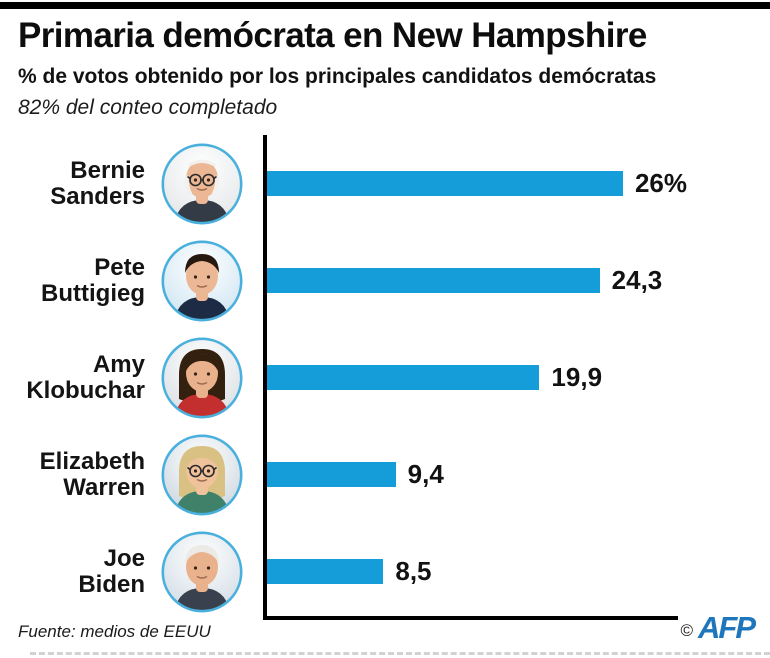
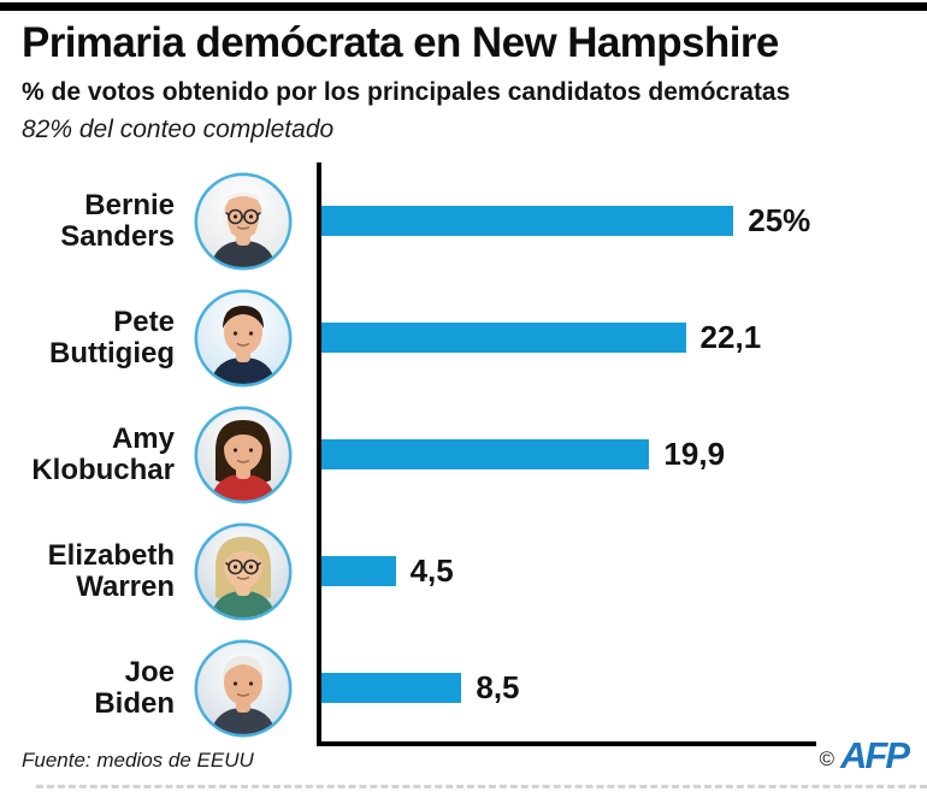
Bernie Sanders: 26% -> 25%
Pete Buttigieg: 24,3 -> 22,1
Elizabeth Warren: 9,4 -> 4,5
